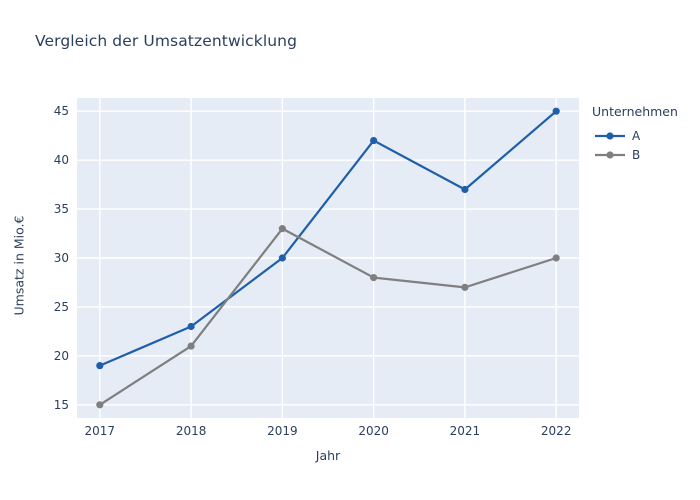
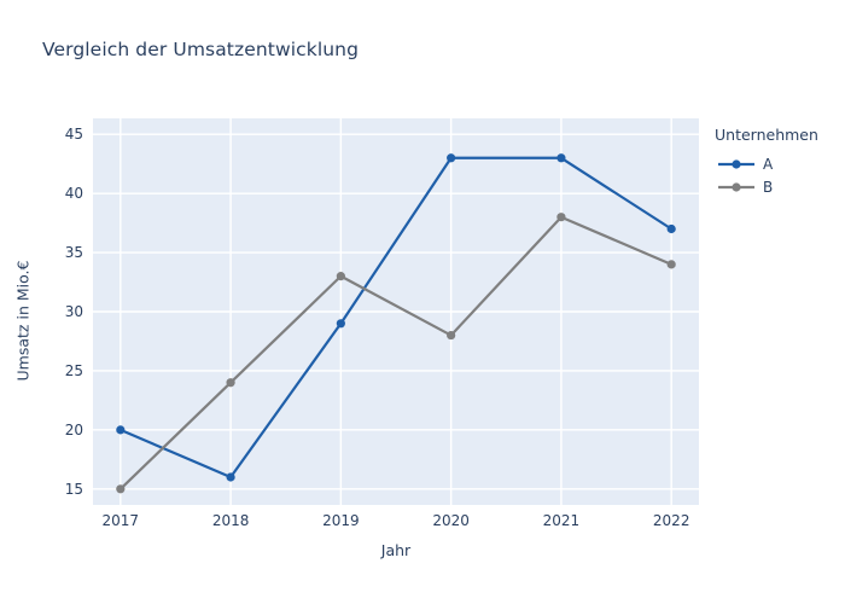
A/2017: 19 -> 20
A/2018: 23 -> 16
B/2018: 21 -> 24
A/2019: 30 -> 29
A/2020: 42 -> 43
A/2021: 37 -> 43
B/2021: 27 -> 38
A/2022: 45 -> 37
B/2022: 30 -> 34
